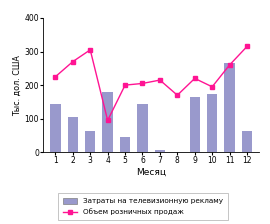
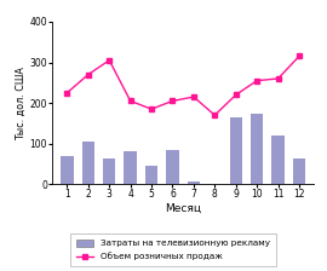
Затраты на телевизионную рекламу/1: 145 -> 70
Затраты на телевизионную рекламу/4: 180 -> 80
Объем розничных продаж/4: 95 -> 205
Объем розничных продаж/5: 200 -> 185
Затраты на телевизионную рекламу/6: 145 -> 85
Объем розничных продаж/10: 195 -> 255
Затраты на телевизионную рекламу/11: 265 -> 120
